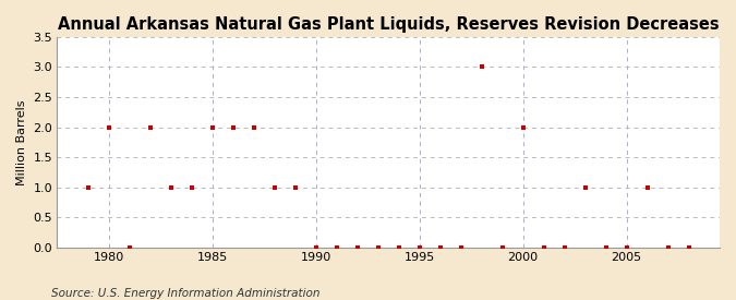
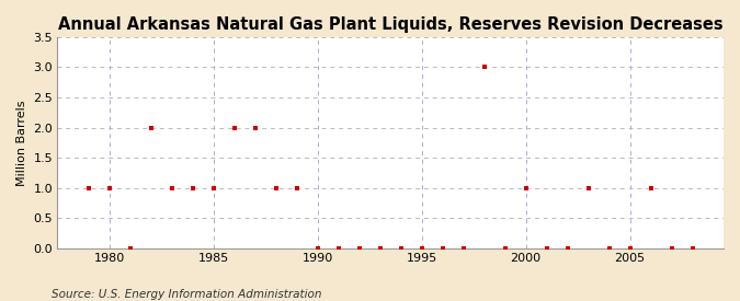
1980: 2 -> 1
1985: 2 -> 1
2000: 2 -> 1
